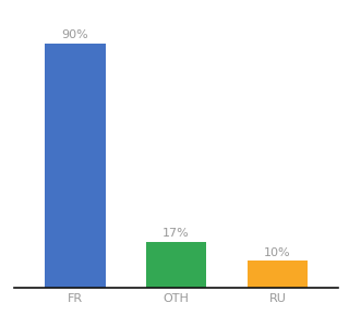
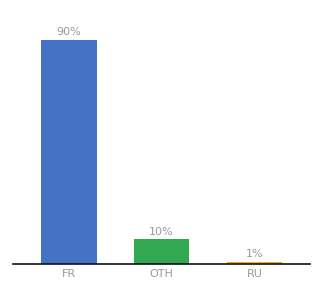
OTH: 17% -> 10%
RU: 10% -> 1%
